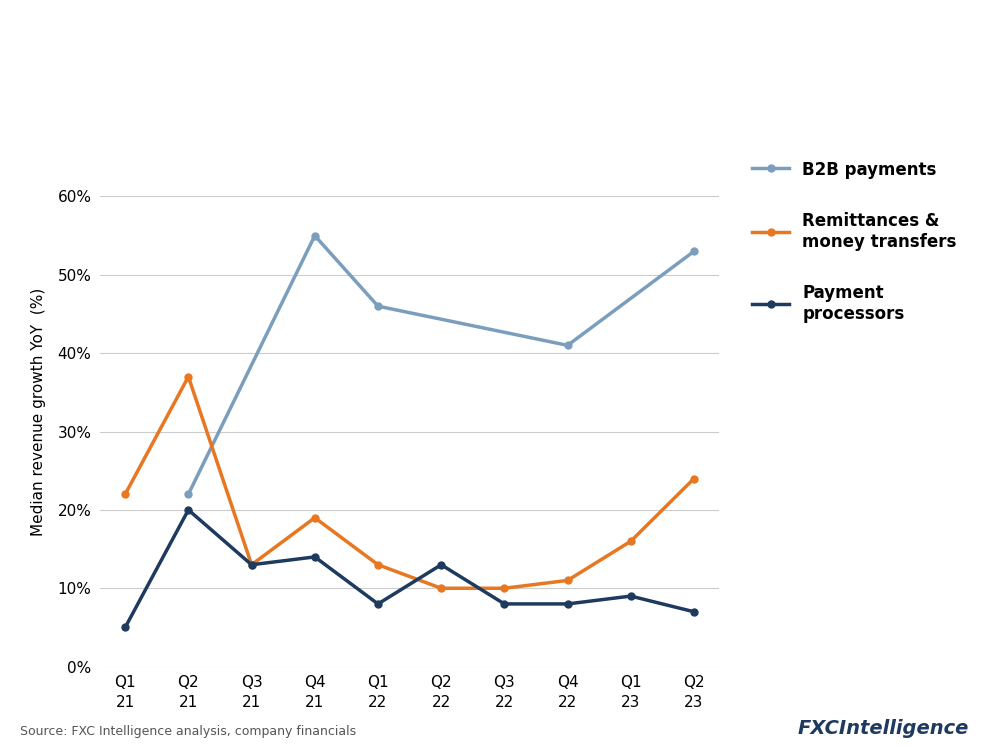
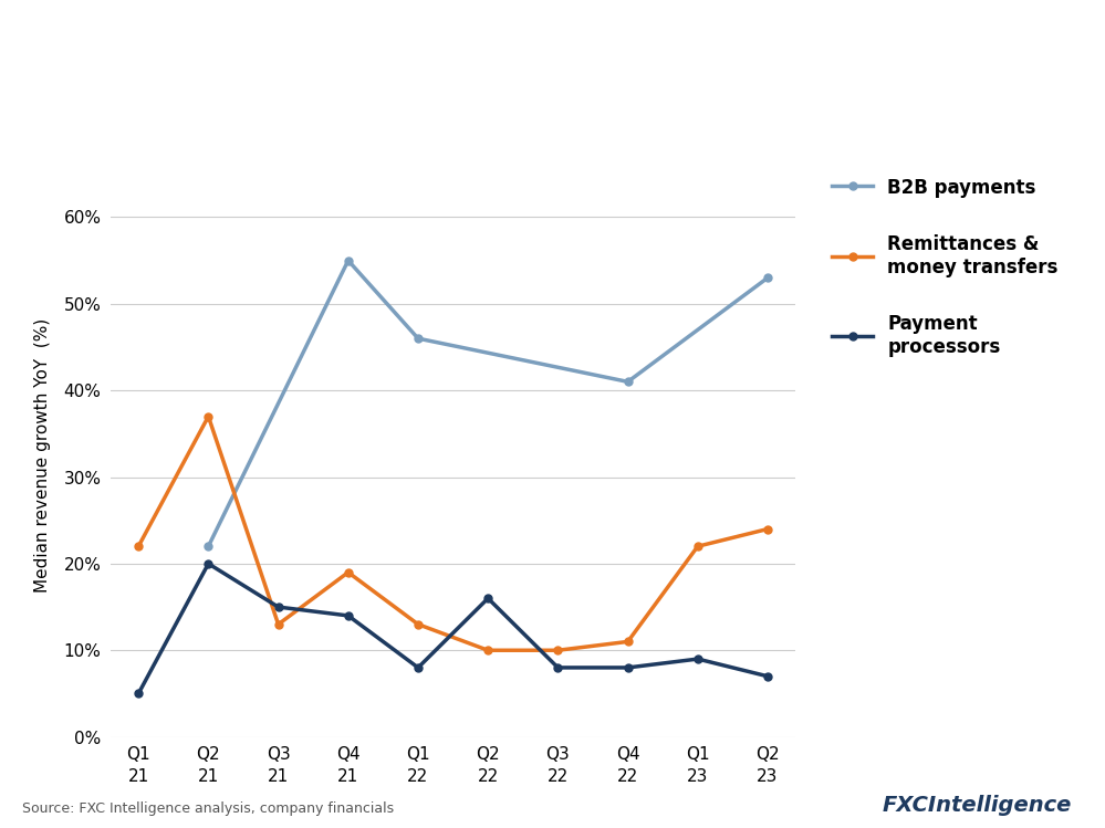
Payment processors/Q3 21: 13% -> 15%
Payment processors/Q2 22: 13% -> 16%
Remittances & money transfers/Q1 23: 16% -> 22%
